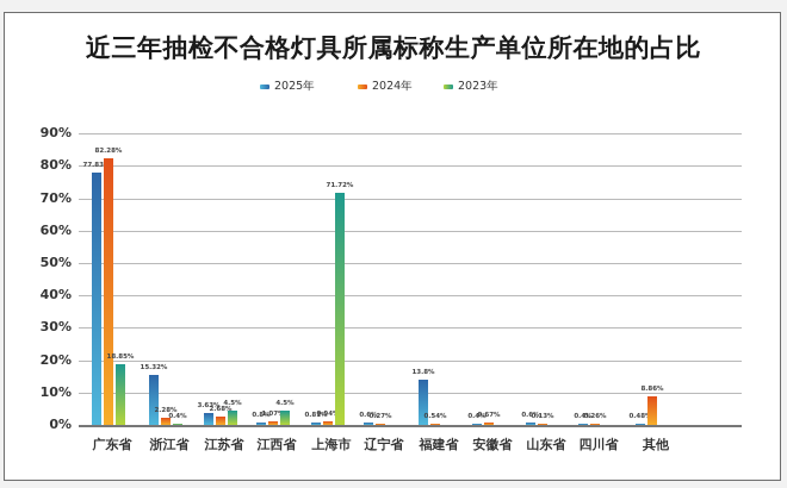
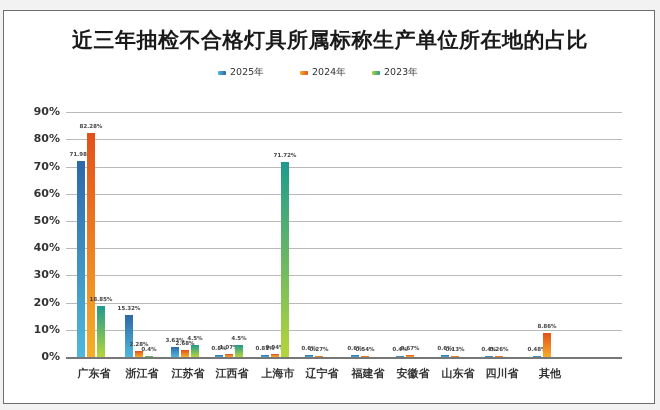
2025年/广东省: 77.83% -> 71.98%
2025年/福建省: 13.8% -> 0.6%
